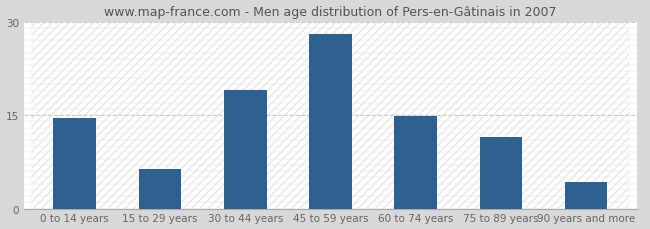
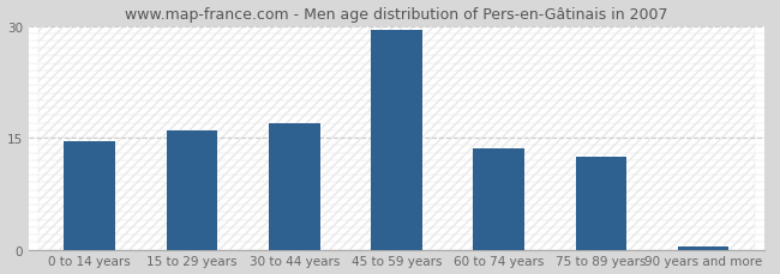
15 to 29 years: 6.4 -> 16.0
30 to 44 years: 19.0 -> 17.0
45 to 59 years: 28.0 -> 29.5
60 to 74 years: 14.8 -> 13.5
75 to 89 years: 11.4 -> 12.5
90 years and more: 4.2 -> 0.4
